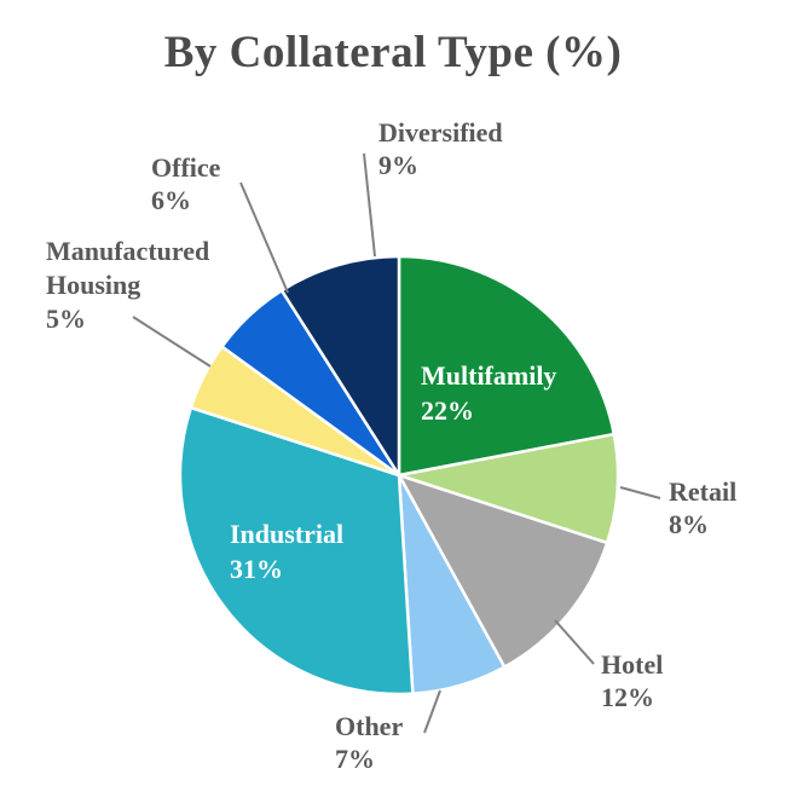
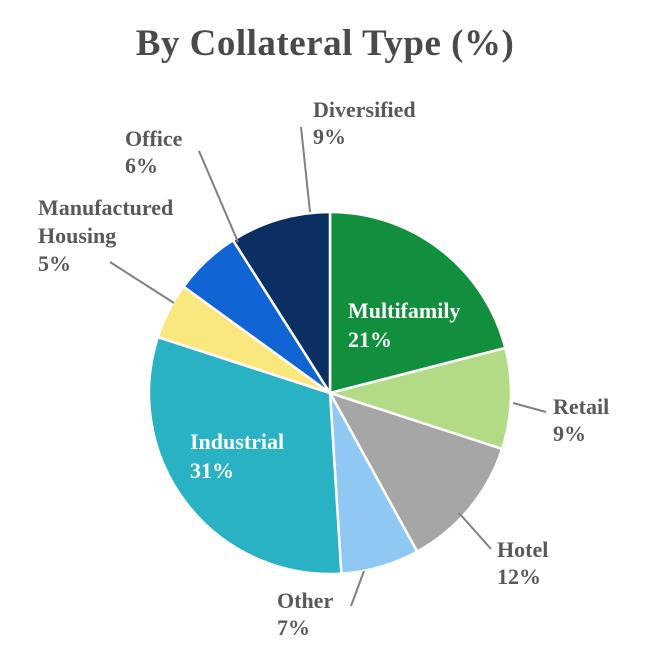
Multifamily: 22% -> 21%
Retail: 8% -> 9%
